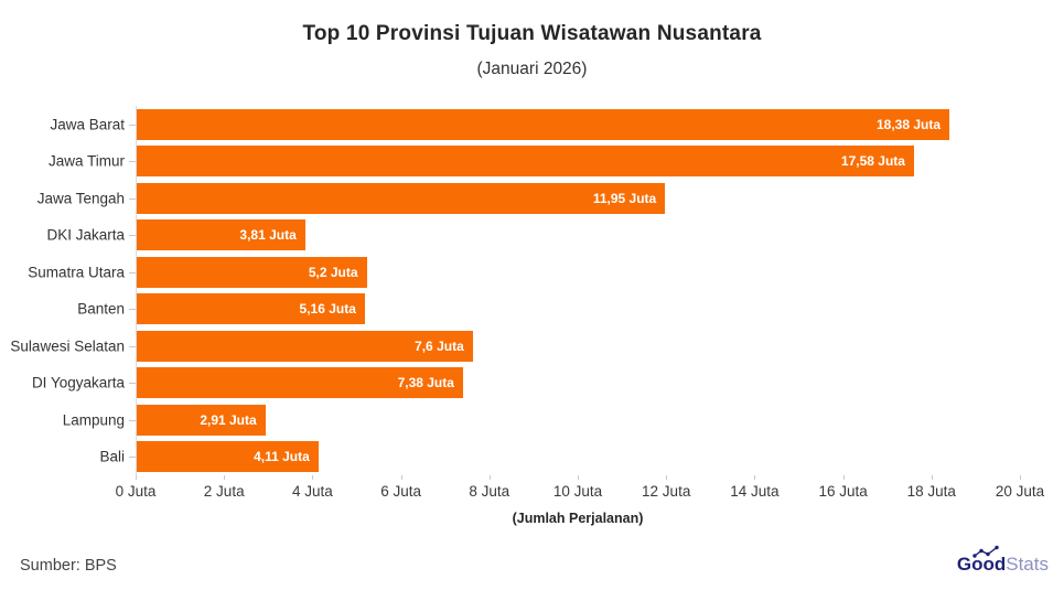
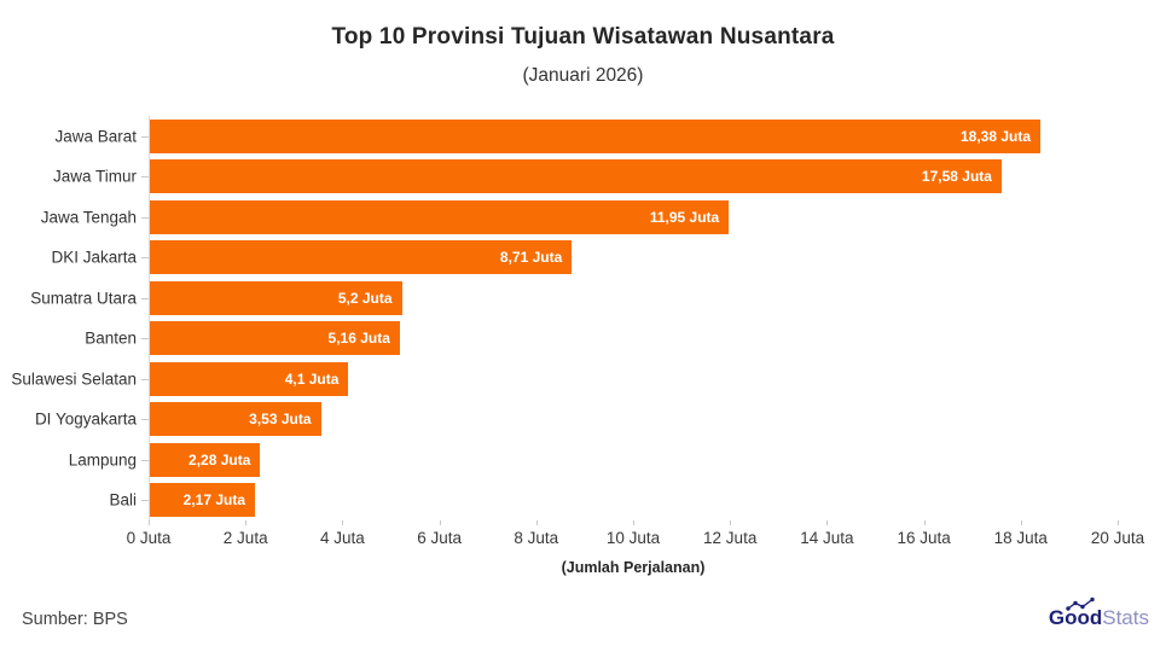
DKI Jakarta: 3,81 -> 8,71
Sulawesi Selatan: 7,6 -> 4,1
DI Yogyakarta: 7,38 -> 3,53
Lampung: 2,91 -> 2,28
Bali: 4,11 -> 2,17
